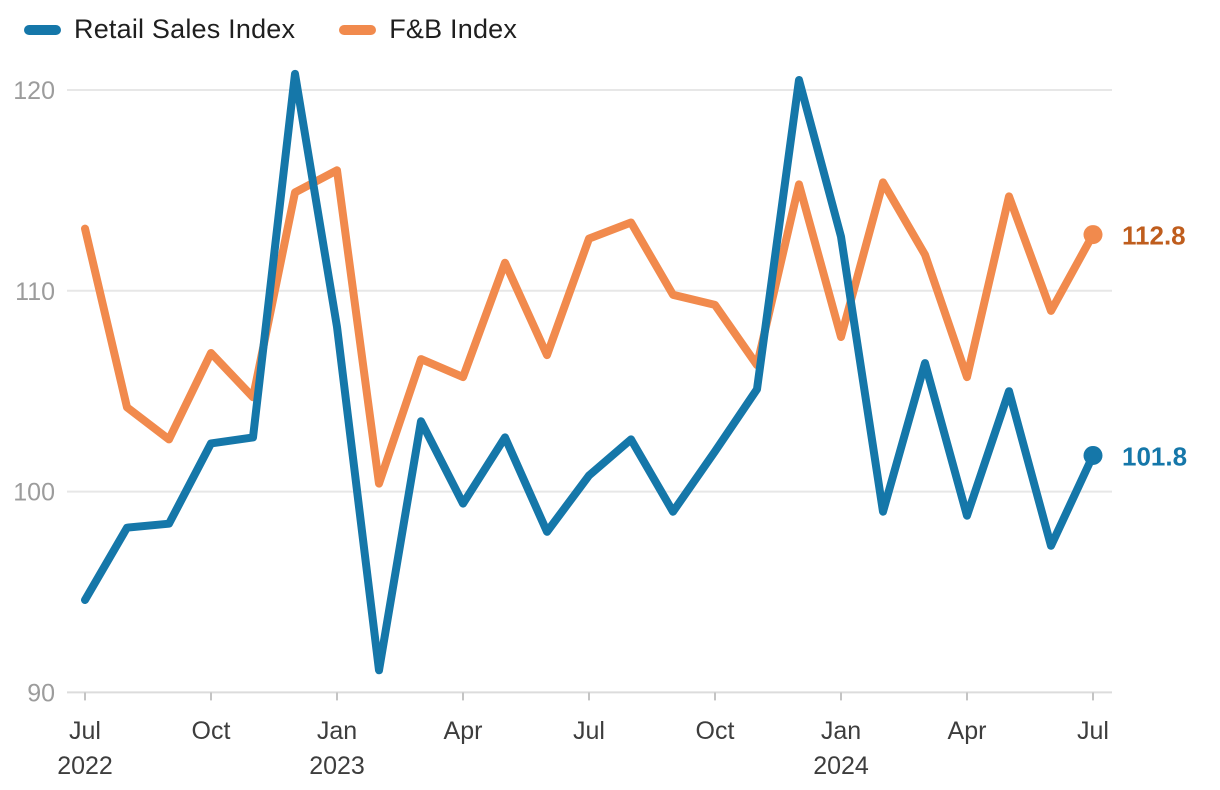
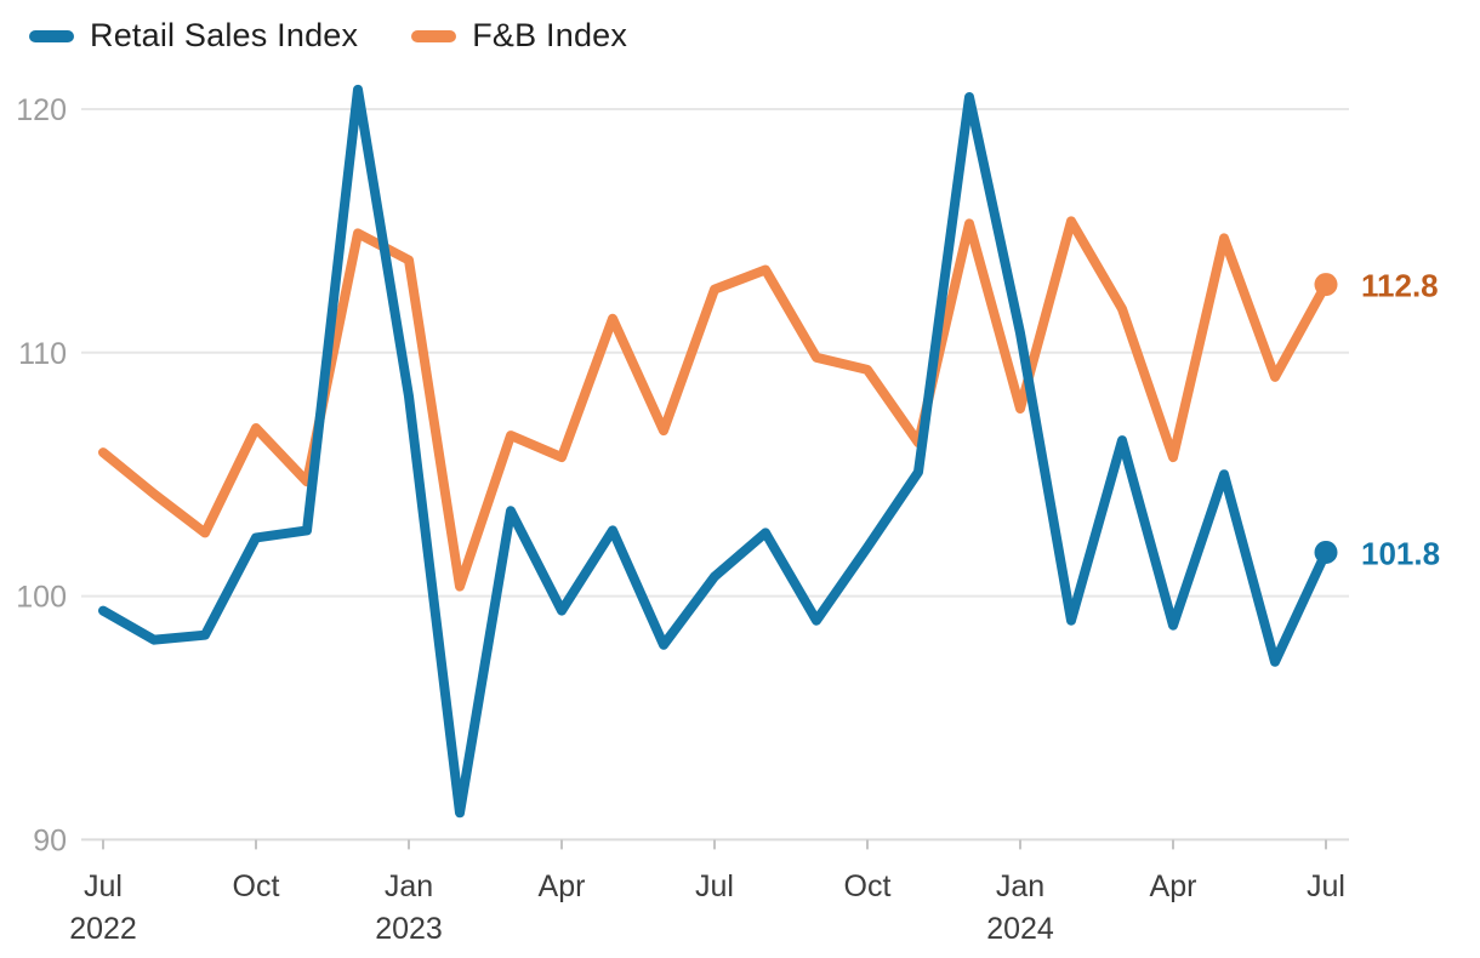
Retail Sales Index/Jul 2022: 94.6 -> 99.4
F&B Index/Jul 2022: 113.1 -> 105.9
F&B Index/Jan 2023: 116.0 -> 113.8
Retail Sales Index/Jan 2024: 112.7 -> 110.8
